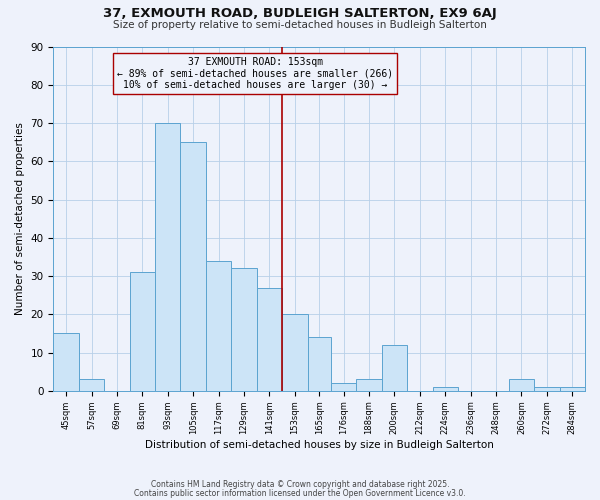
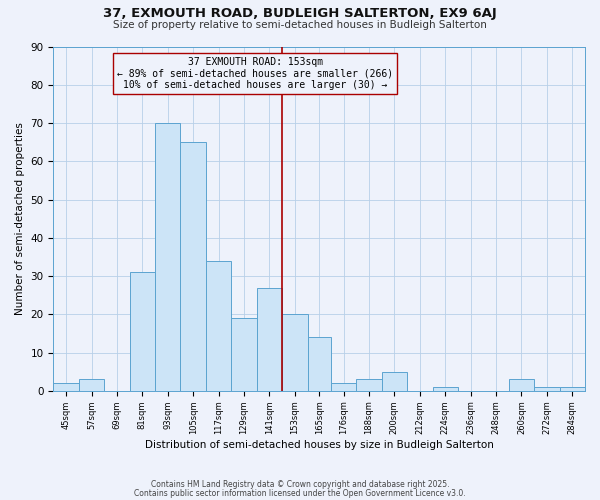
45sqm: 15 -> 2
129sqm: 32 -> 19
200sqm: 12 -> 5
